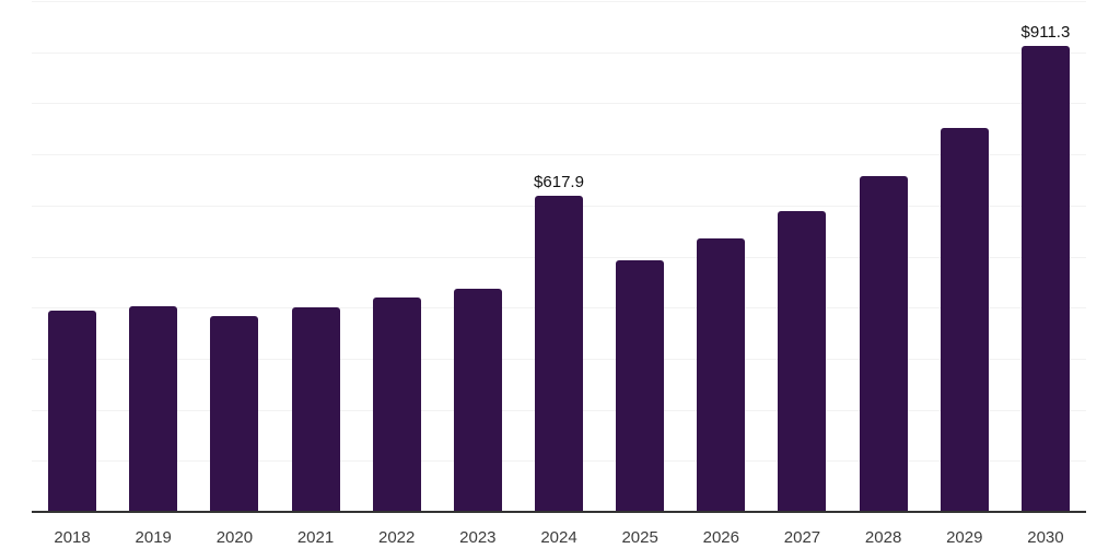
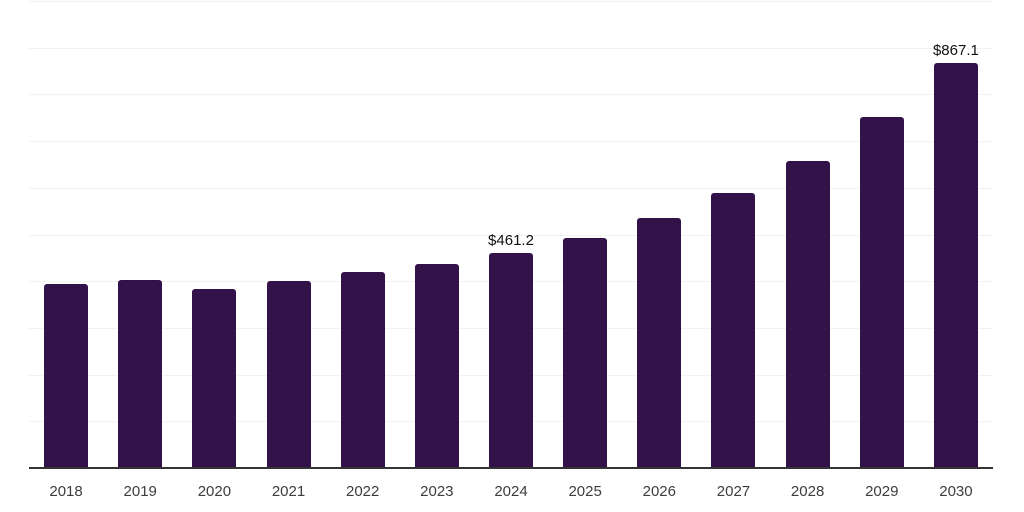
2024: $617.9 -> $461.2
2030: $911.3 -> $867.1
